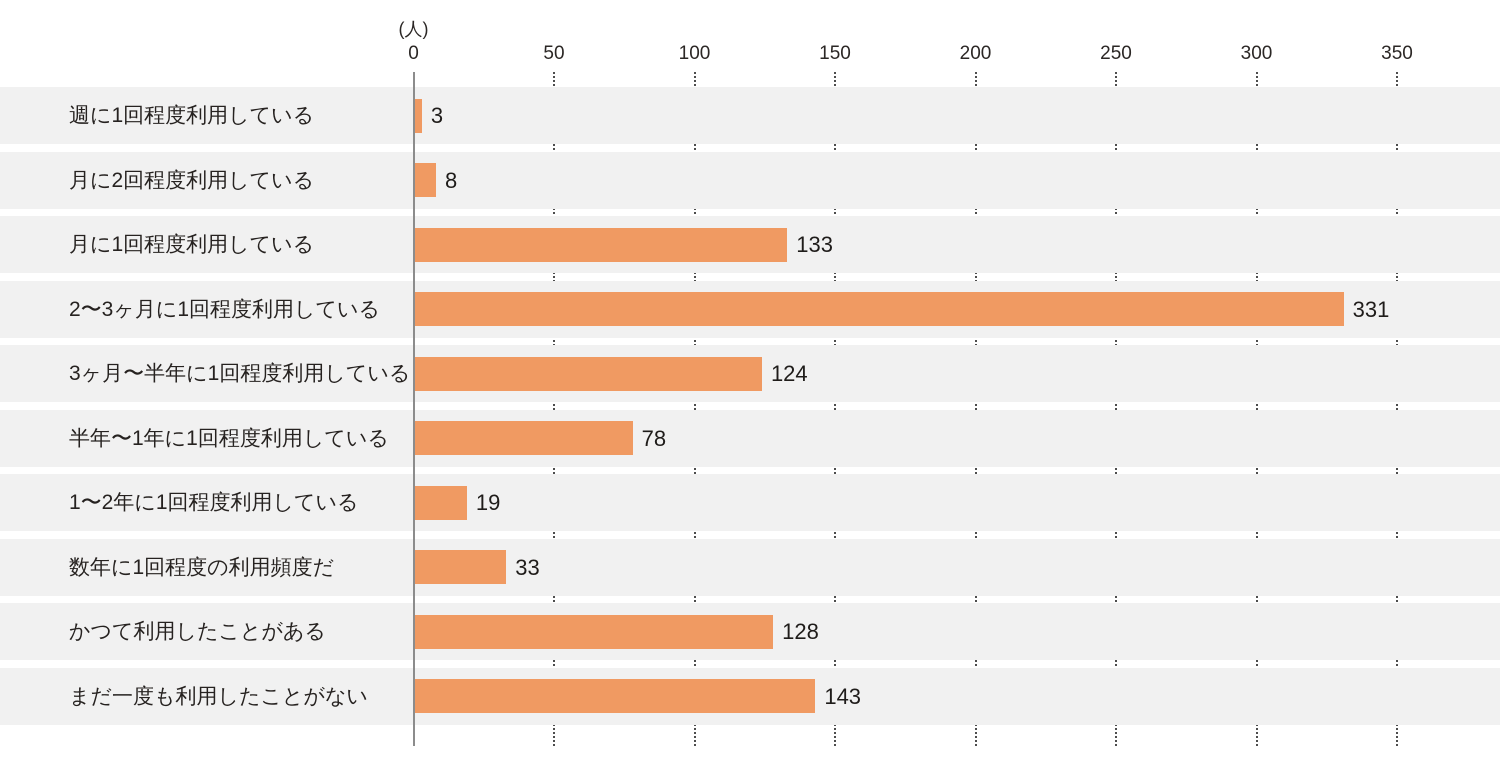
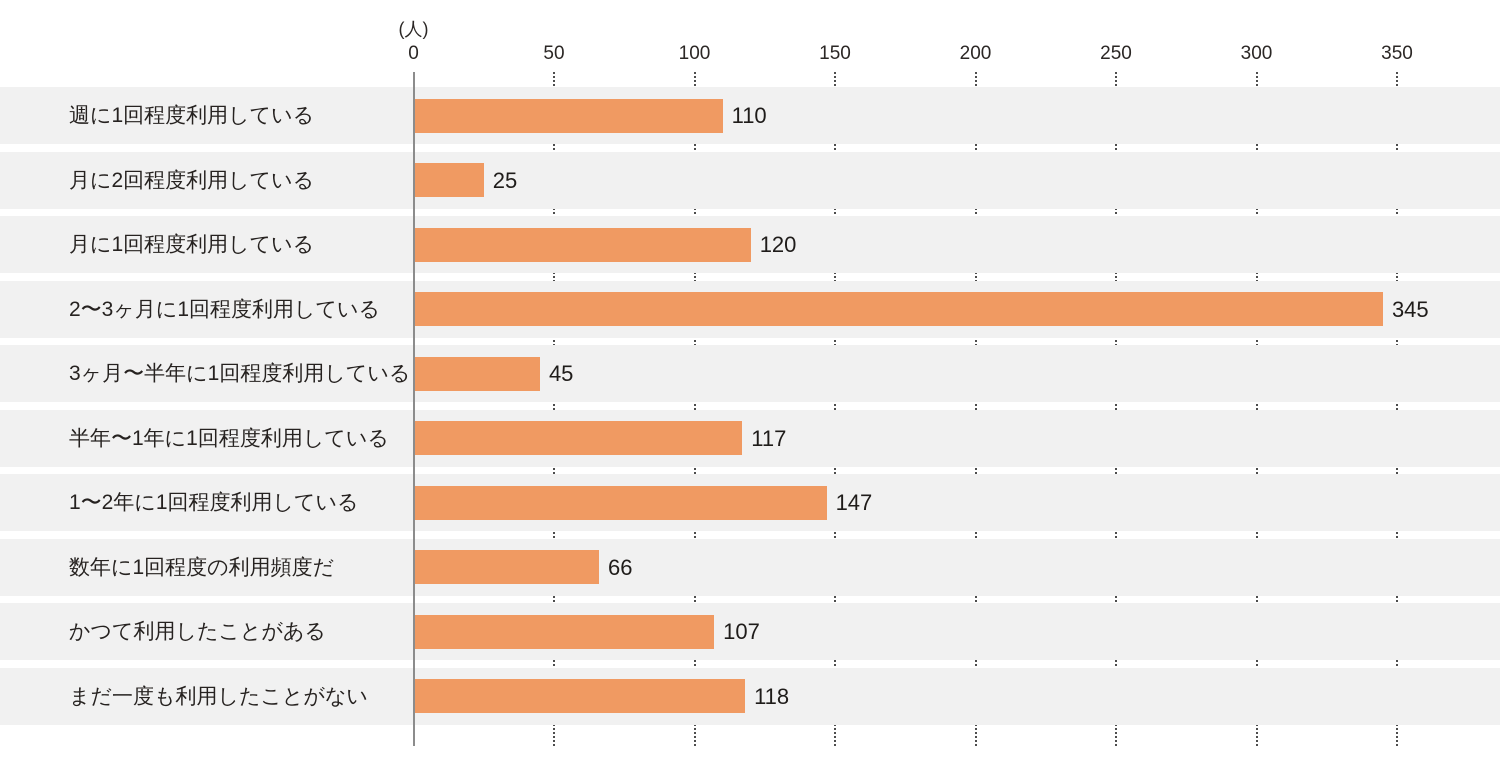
週に1回程度利用している: 3 -> 110
月に2回程度利用している: 8 -> 25
月に1回程度利用している: 133 -> 120
2〜3ヶ月に1回程度利用している: 331 -> 345
3ヶ月〜半年に1回程度利用している: 124 -> 45
半年〜1年に1回程度利用している: 78 -> 117
1〜2年に1回程度利用している: 19 -> 147
数年に1回程度の利用頻度だ: 33 -> 66
かつて利用したことがある: 128 -> 107
まだ一度も利用したことがない: 143 -> 118
